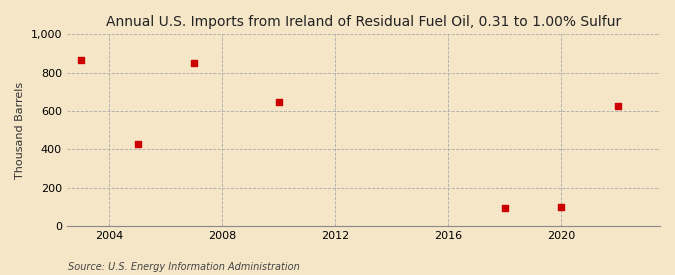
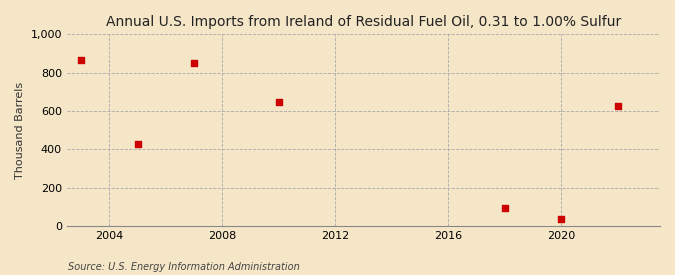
2020: 100 -> 40
